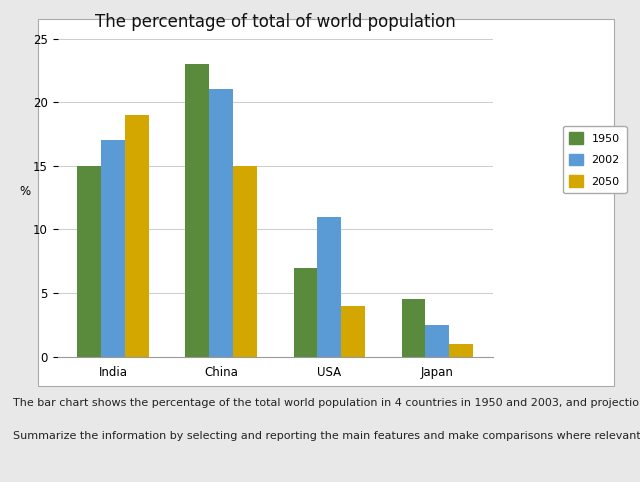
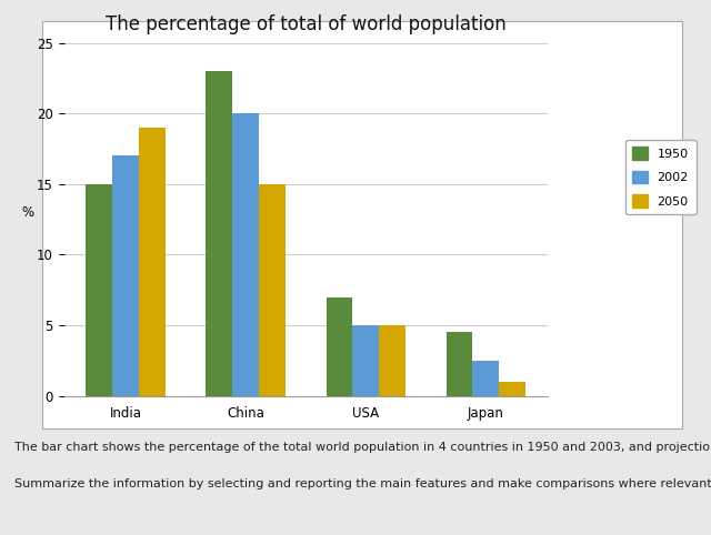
2002/China: 21.0 -> 20.0
2002/USA: 11.0 -> 5.0
2050/USA: 4 -> 5
